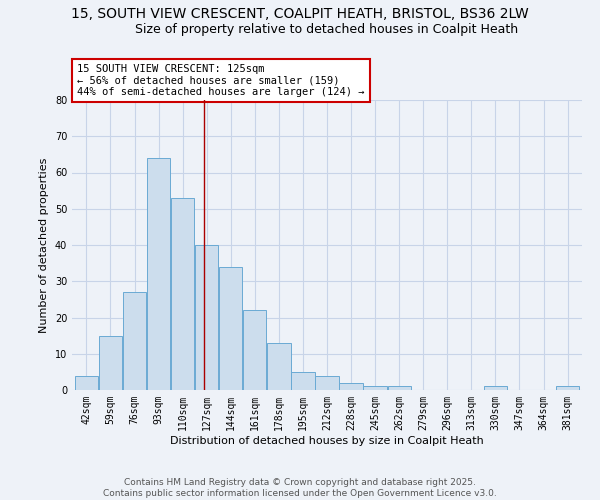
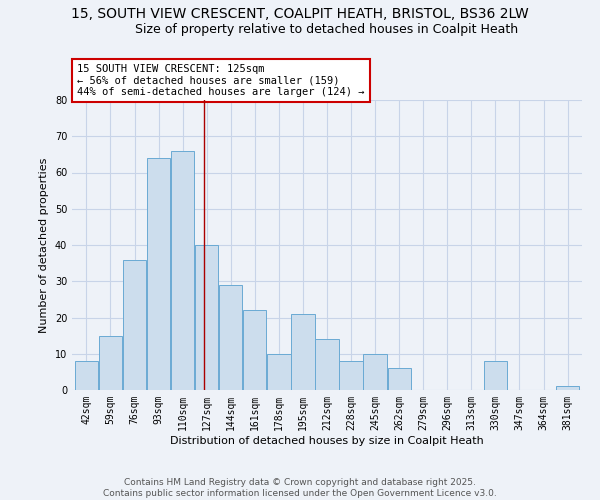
42sqm: 4 -> 8
76sqm: 27 -> 36
110sqm: 53 -> 66
144sqm: 34 -> 29
178sqm: 13 -> 10
195sqm: 5 -> 21
212sqm: 4 -> 14
228sqm: 2 -> 8
245sqm: 1 -> 10
262sqm: 1 -> 6
330sqm: 1 -> 8
